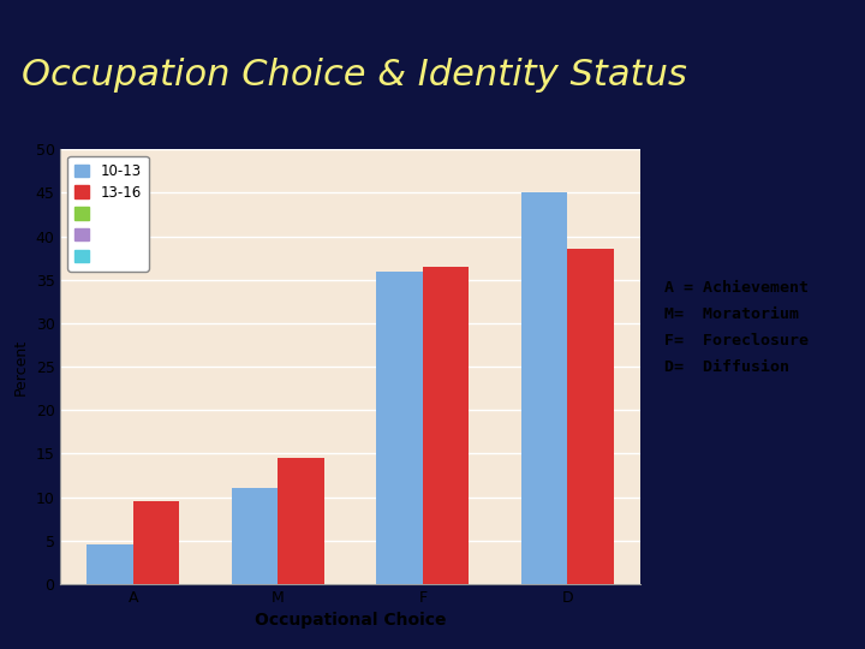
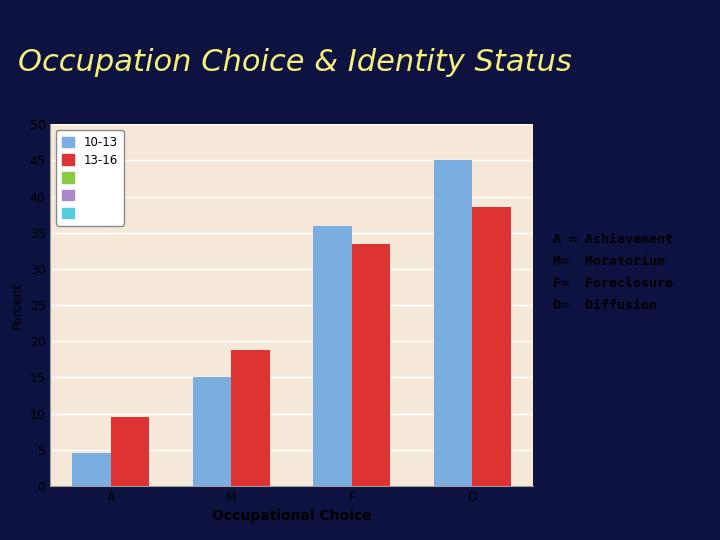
10-13/M: 11.0 -> 15.0
13-16/M: 14.5 -> 18.8
13-16/F: 36.5 -> 33.4
